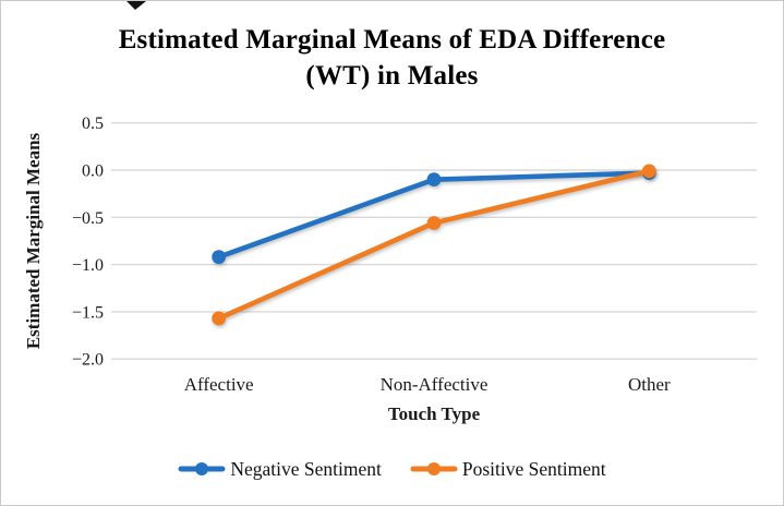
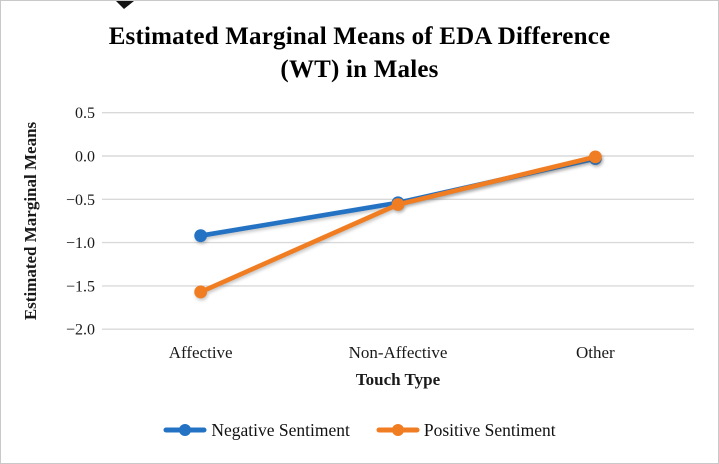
Negative Sentiment/Non-Affective: -0.1 -> -0.5
